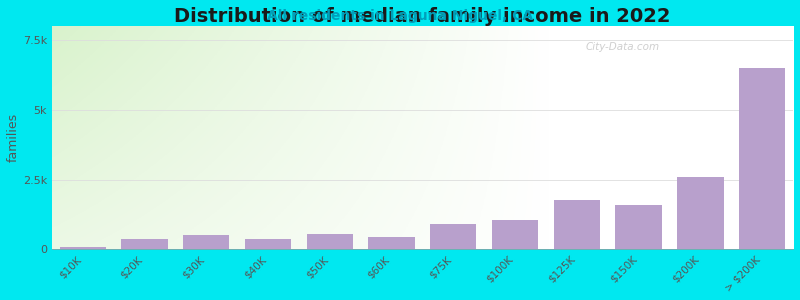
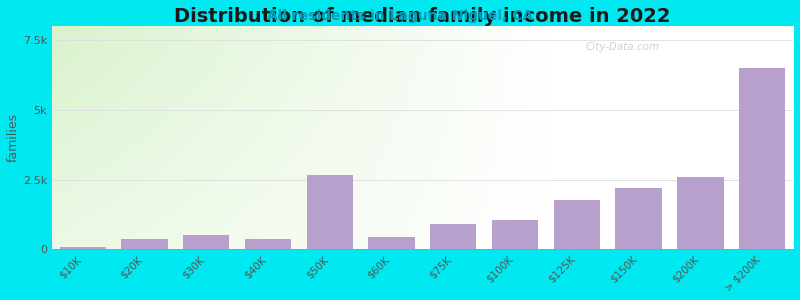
$50K: 0.55k -> 2.65k
$150K: 1.58k -> 2.20k
